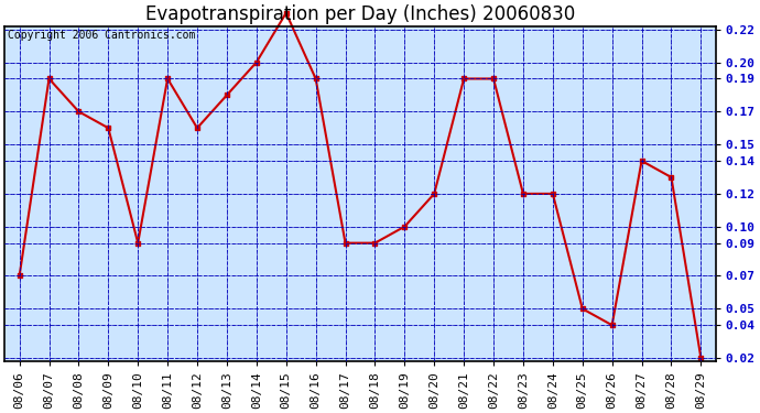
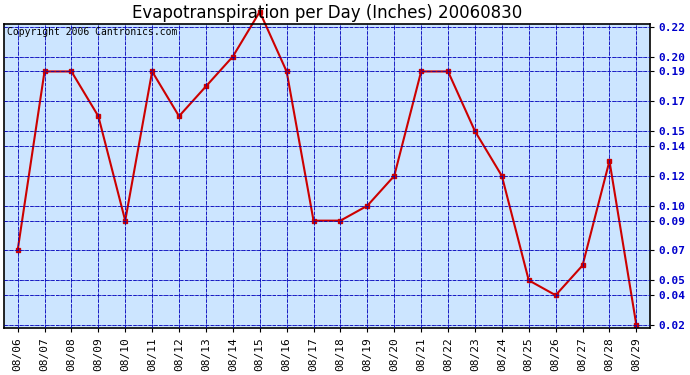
08/08: 0.17 -> 0.19
08/23: 0.12 -> 0.15
08/27: 0.14 -> 0.06
